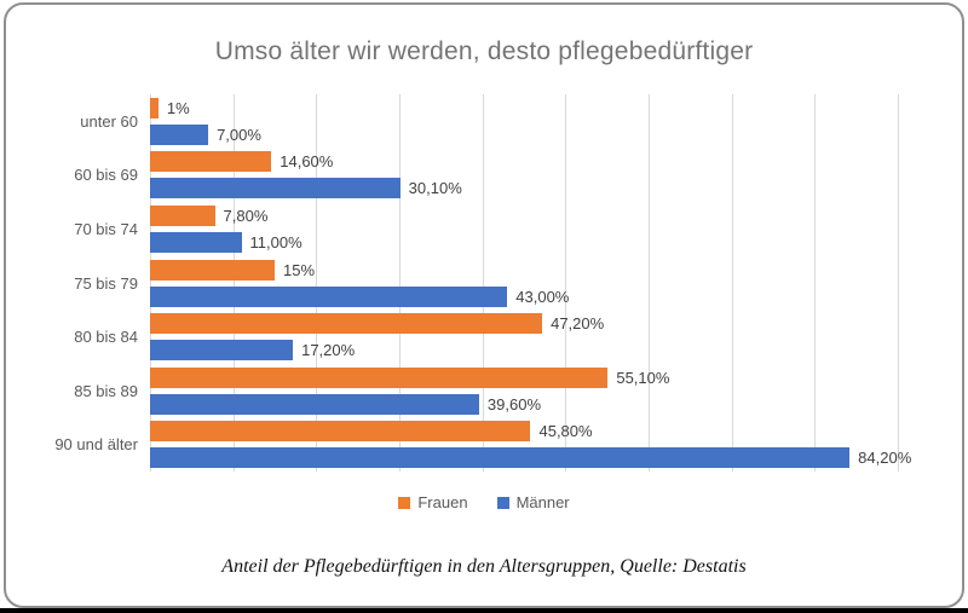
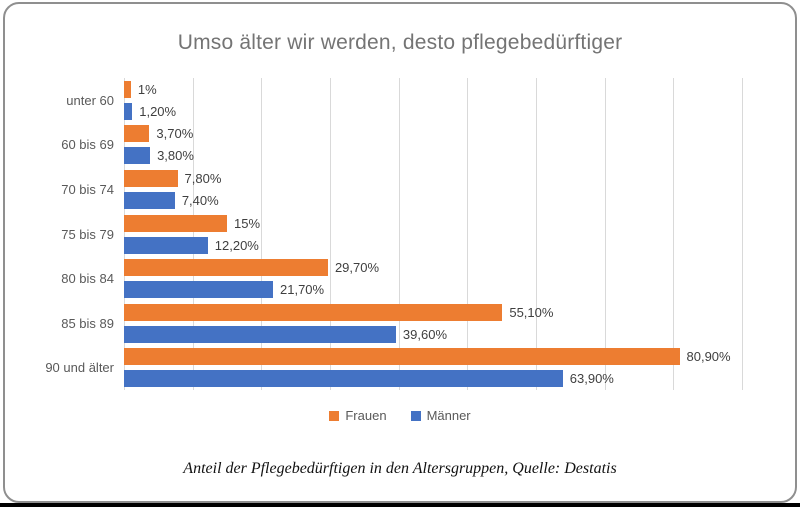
Männer/unter 60: 7,00% -> 1,20%
Frauen/60 bis 69: 14,60% -> 3,70%
Männer/60 bis 69: 30,10% -> 3,80%
Männer/70 bis 74: 11,00% -> 7,40%
Männer/75 bis 79: 43,00% -> 12,20%
Frauen/80 bis 84: 47,20% -> 29,70%
Männer/80 bis 84: 17,20% -> 21,70%
Frauen/90 und älter: 45,80% -> 80,90%
Männer/90 und älter: 84,20% -> 63,90%
